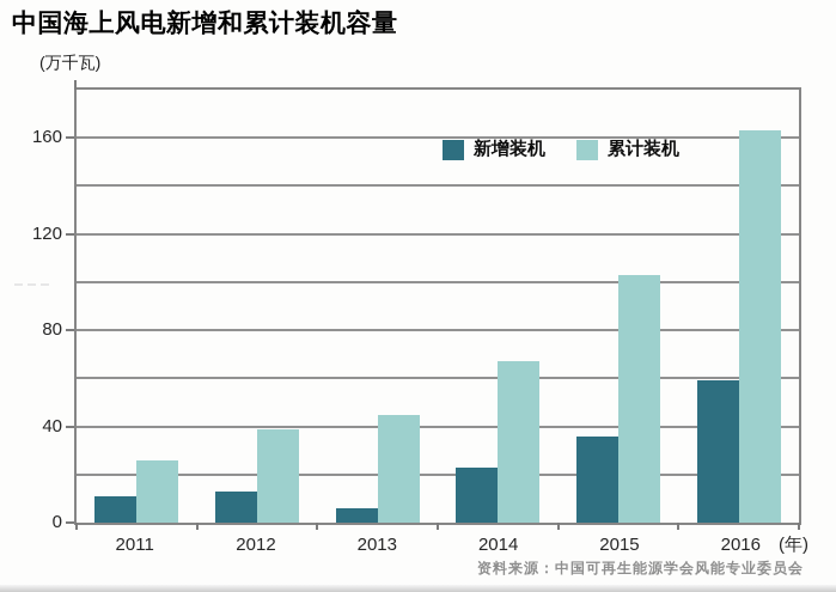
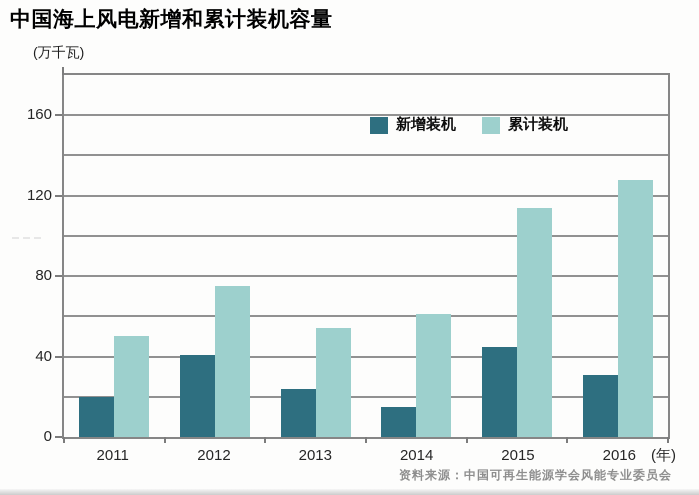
新增装机/2011: 11 -> 20
累计装机/2011: 26 -> 50
新增装机/2012: 13 -> 41
累计装机/2012: 39 -> 75
新增装机/2013: 6 -> 24
累计装机/2013: 45 -> 54
新增装机/2014: 23 -> 15
累计装机/2014: 67 -> 61
新增装机/2015: 36 -> 45
累计装机/2015: 103 -> 114
新增装机/2016: 59 -> 31
累计装机/2016: 163 -> 128
